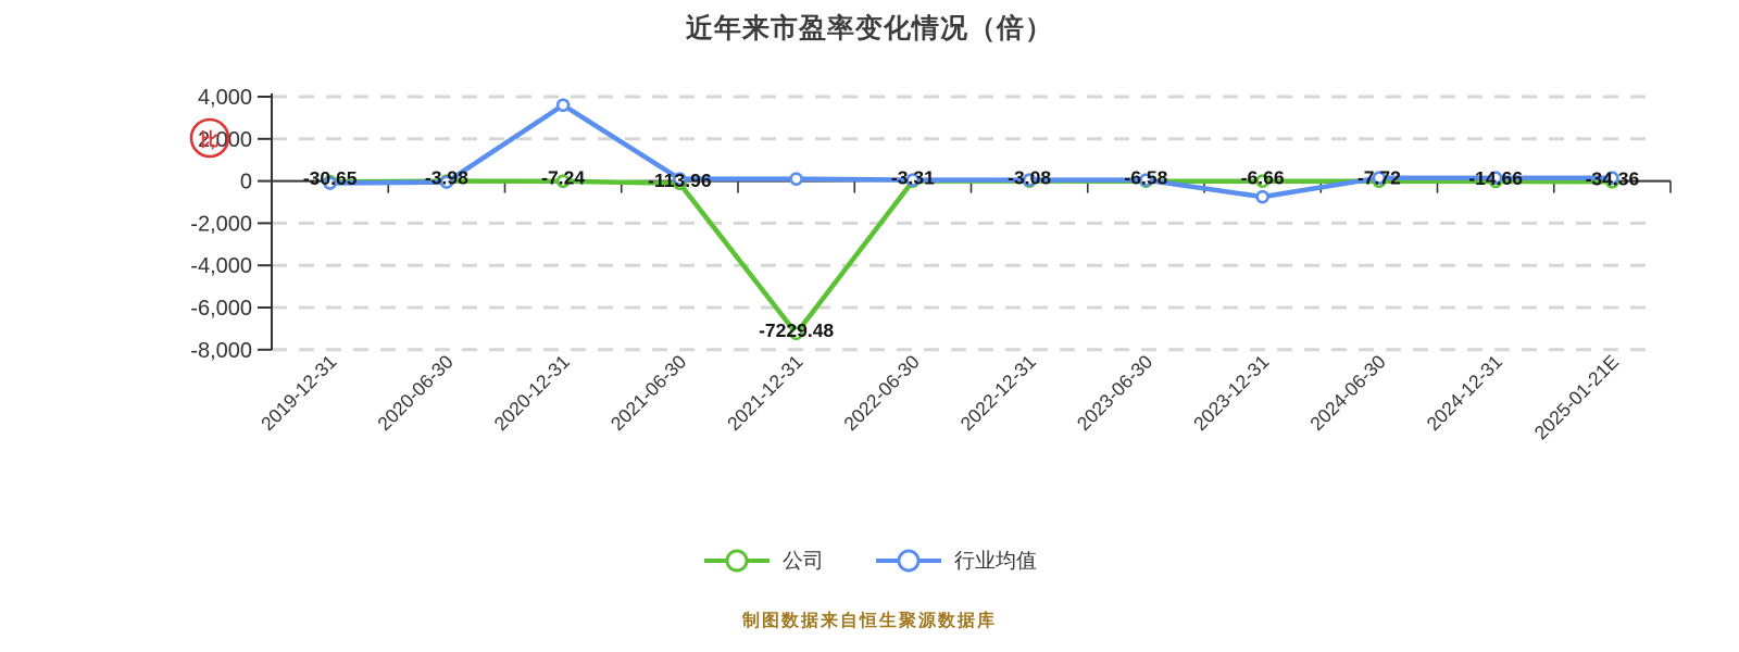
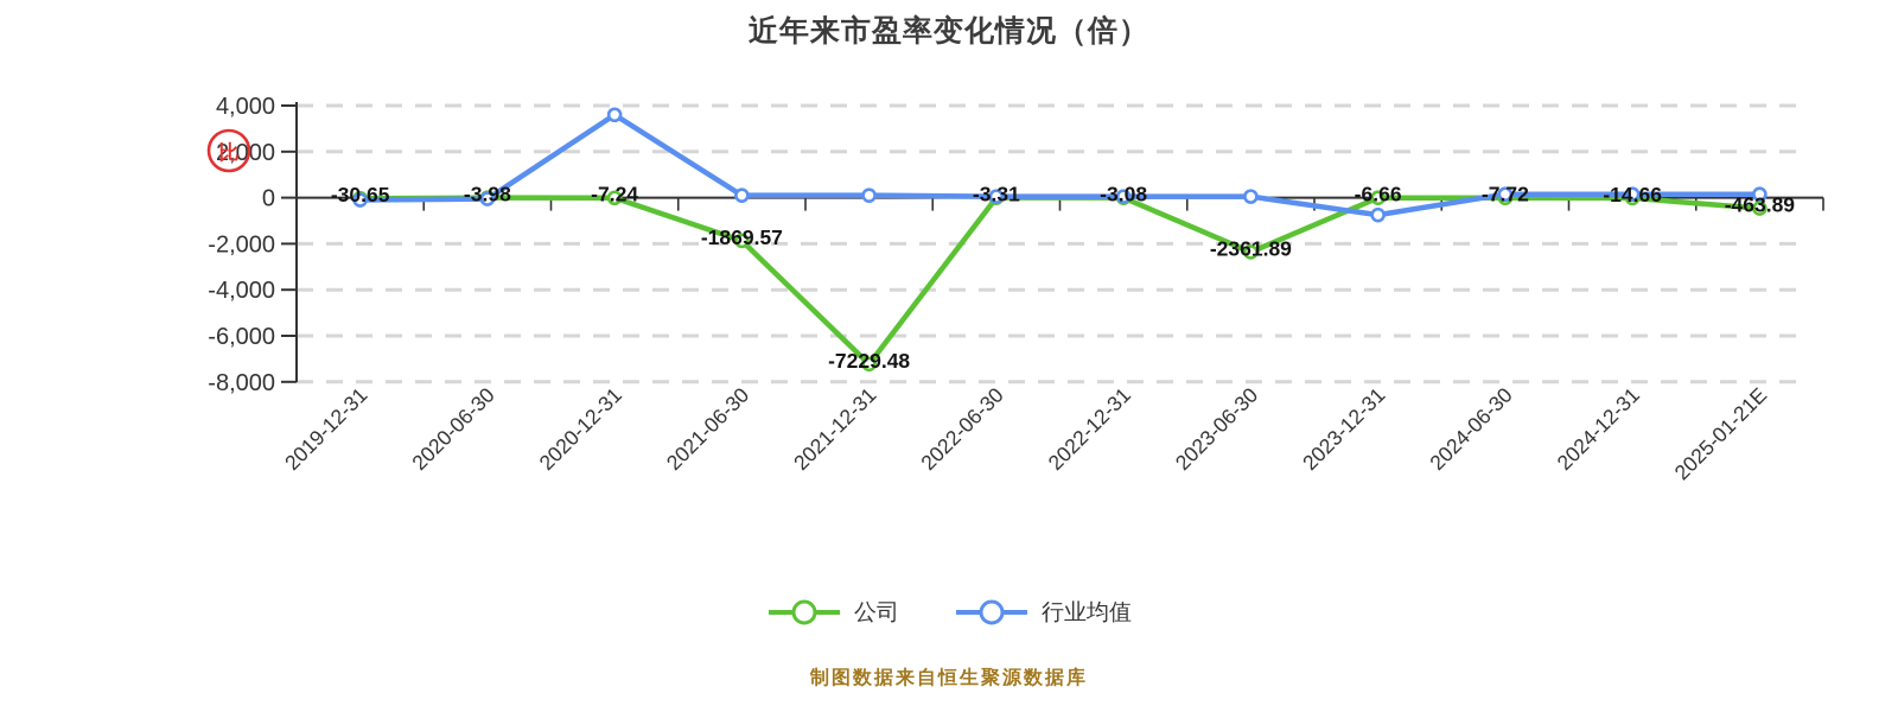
公司/2021-06-30: -113.96 -> -1869.57
公司/2023-06-30: -6.58 -> -2361.89
公司/2025-01-21E: -34.36 -> -463.89
